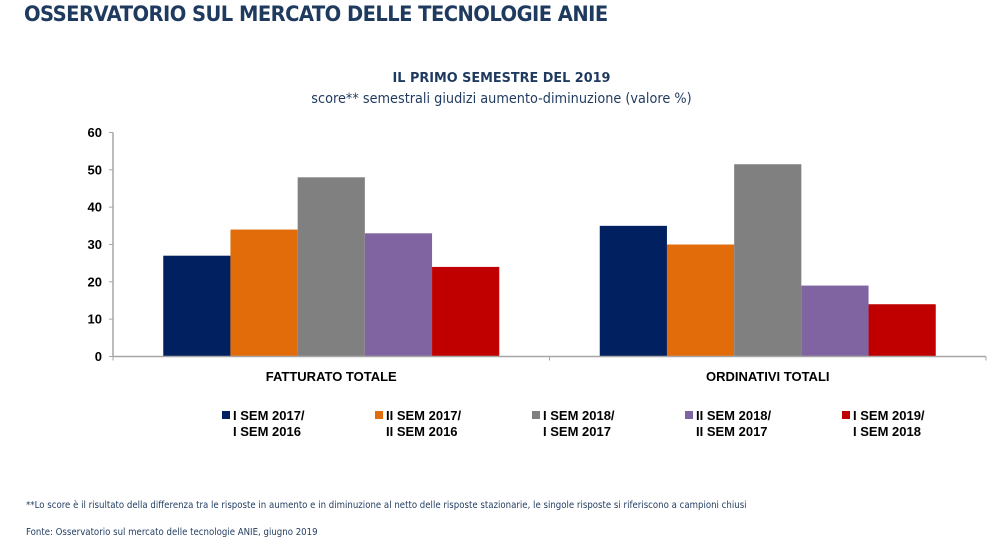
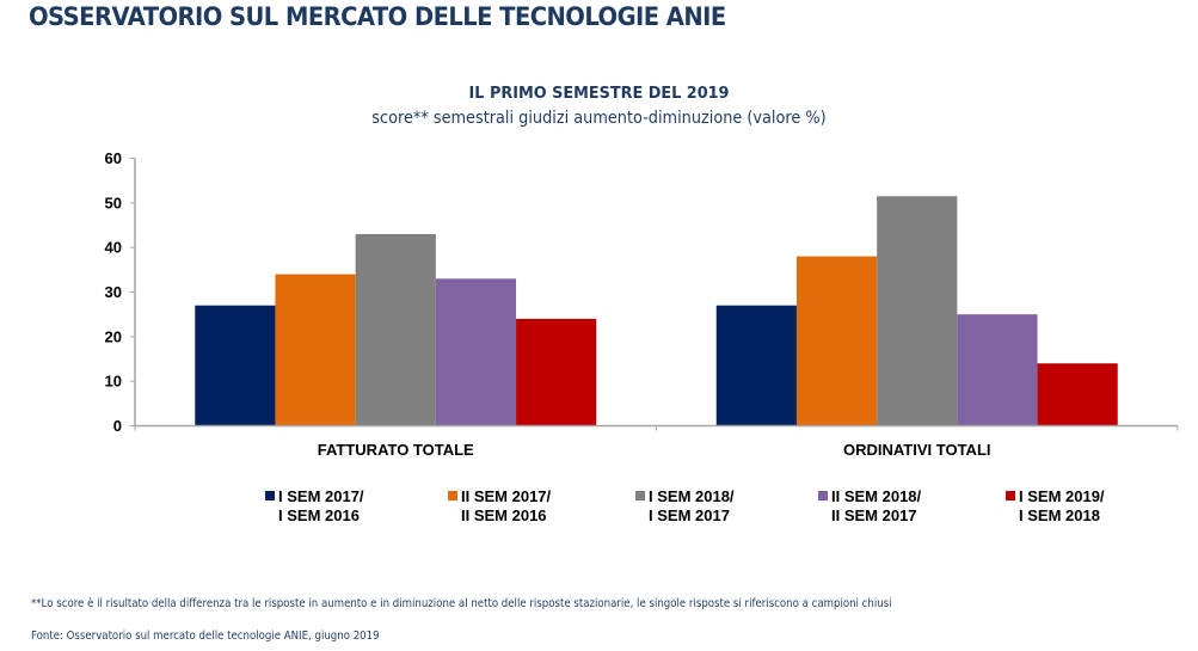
I SEM 2018/ I SEM 2017/FATTURATO TOTALE: 48 -> 43
I SEM 2017/ I SEM 2016/ORDINATIVI TOTALI: 35 -> 27
II SEM 2017/ II SEM 2016/ORDINATIVI TOTALI: 30 -> 38
II SEM 2018/ II SEM 2017/ORDINATIVI TOTALI: 19 -> 25
